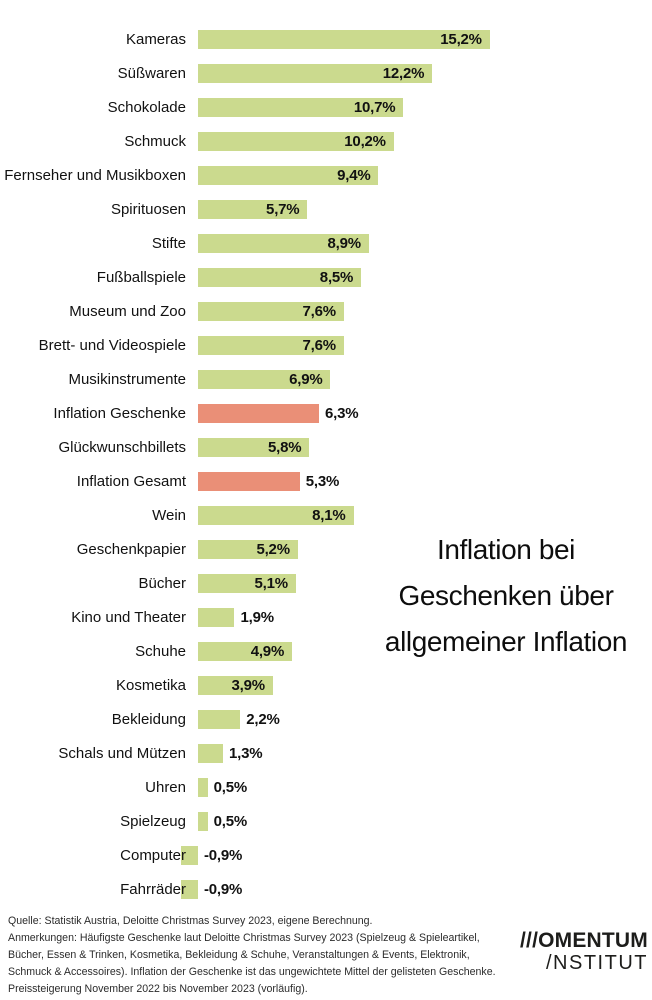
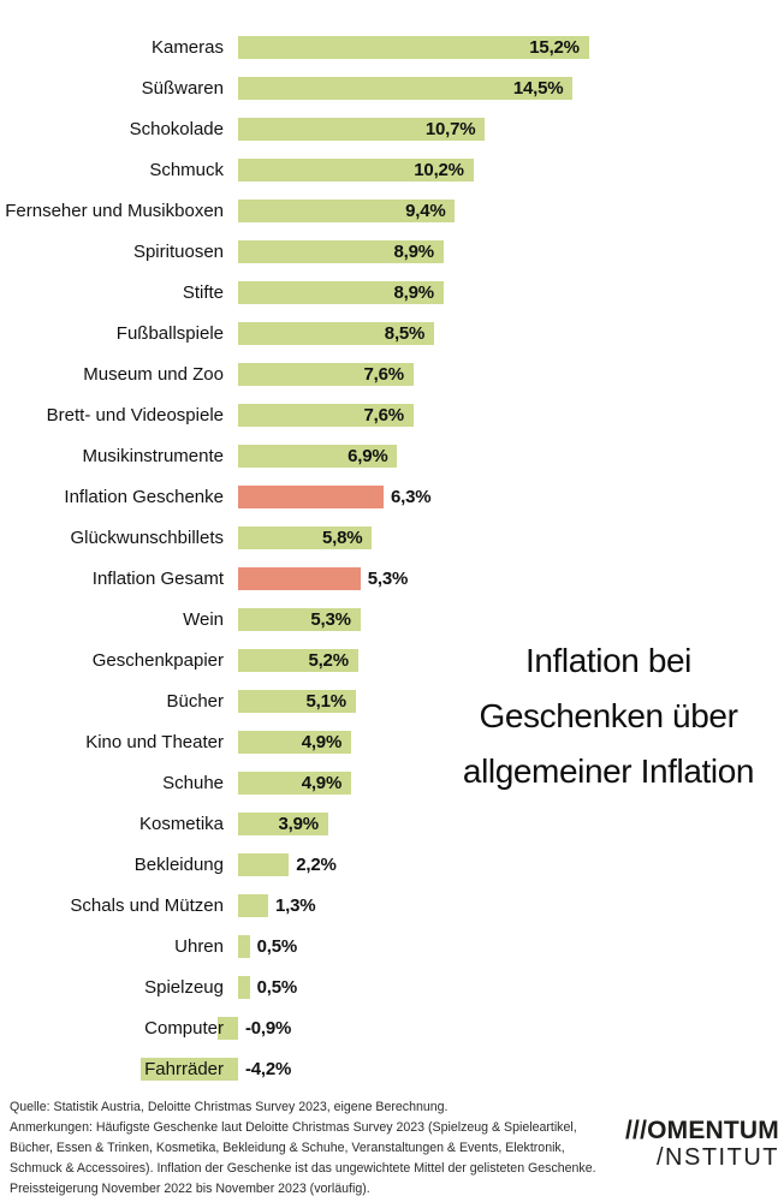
Süßwaren: 12,2% -> 14,5%
Spirituosen: 5,7% -> 8,9%
Wein: 8,1% -> 5,3%
Kino und Theater: 1,9% -> 4,9%
Fahrräder: -0,9% -> -4,2%
